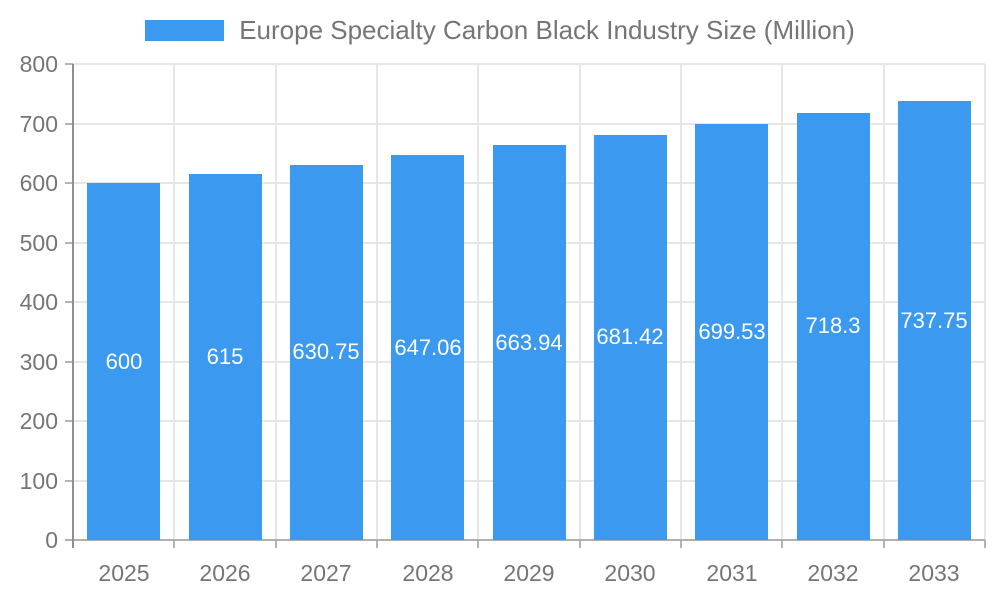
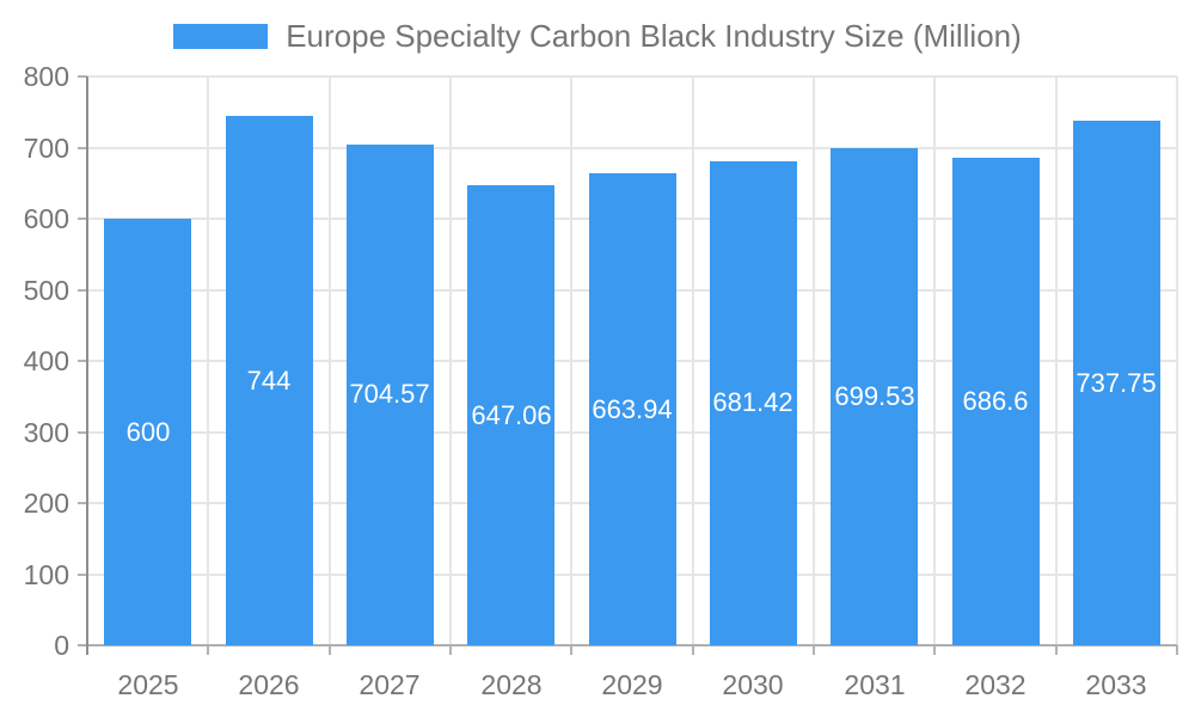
2026: 615 -> 744
2027: 630.75 -> 704.57
2032: 718.3 -> 686.6
